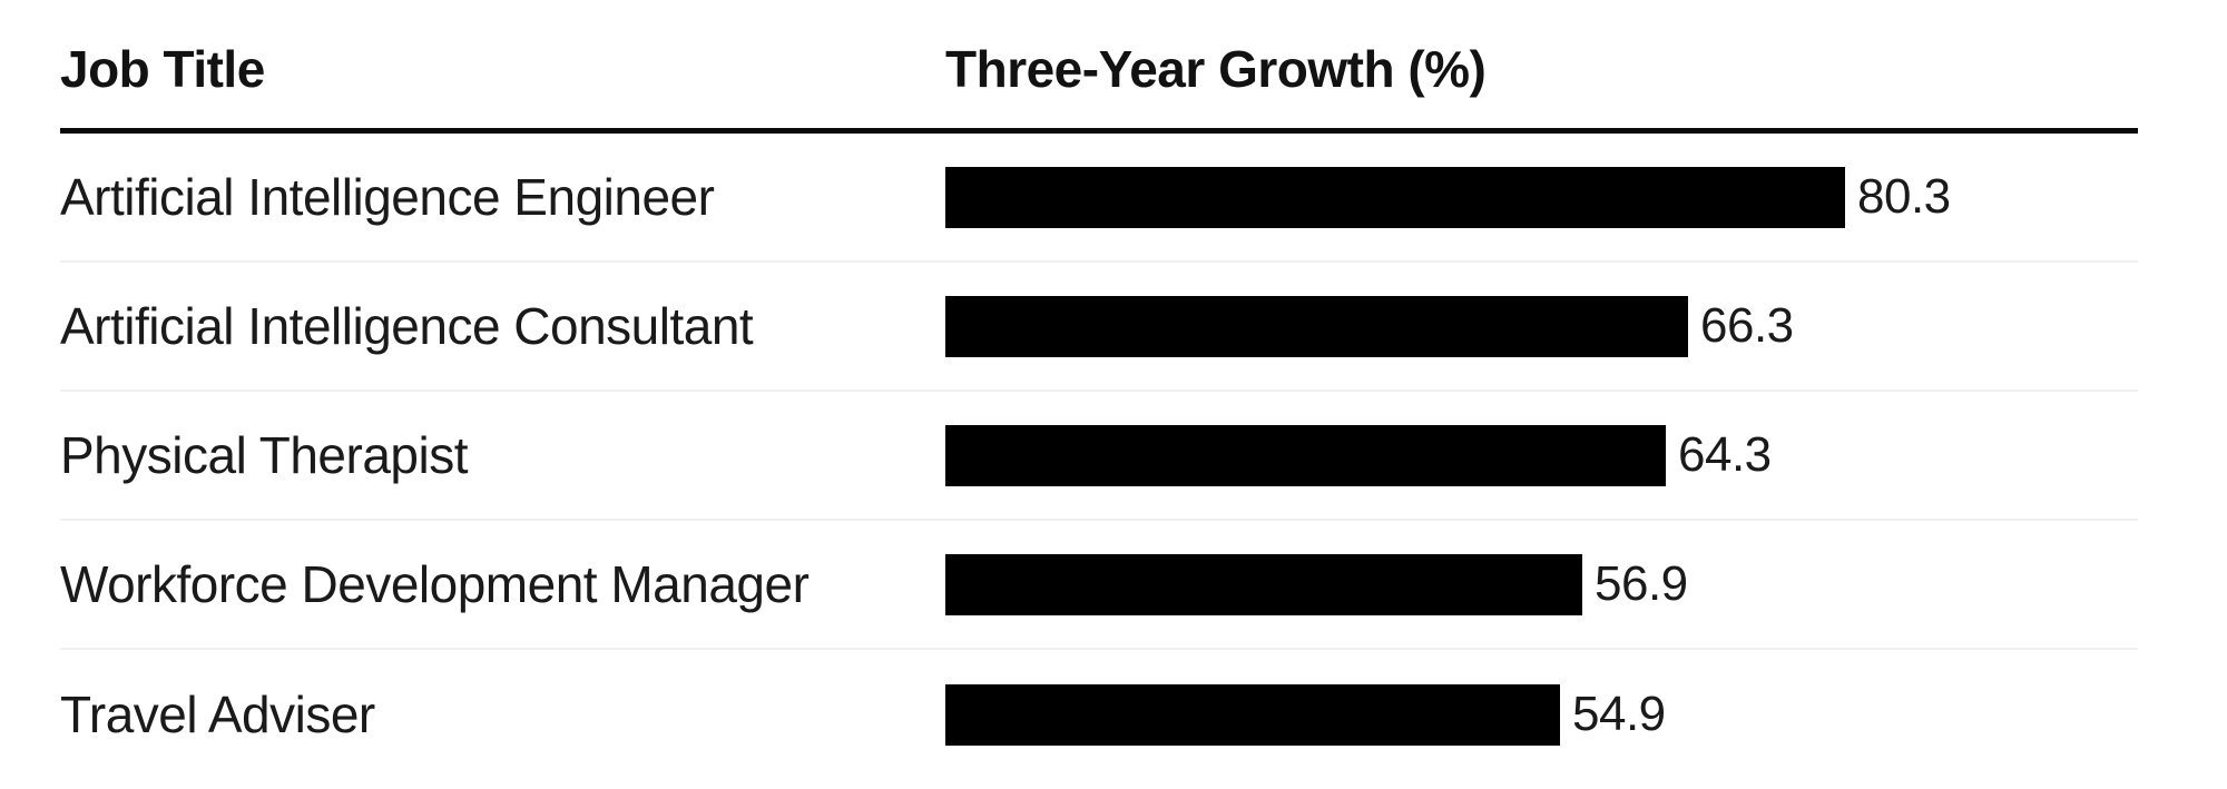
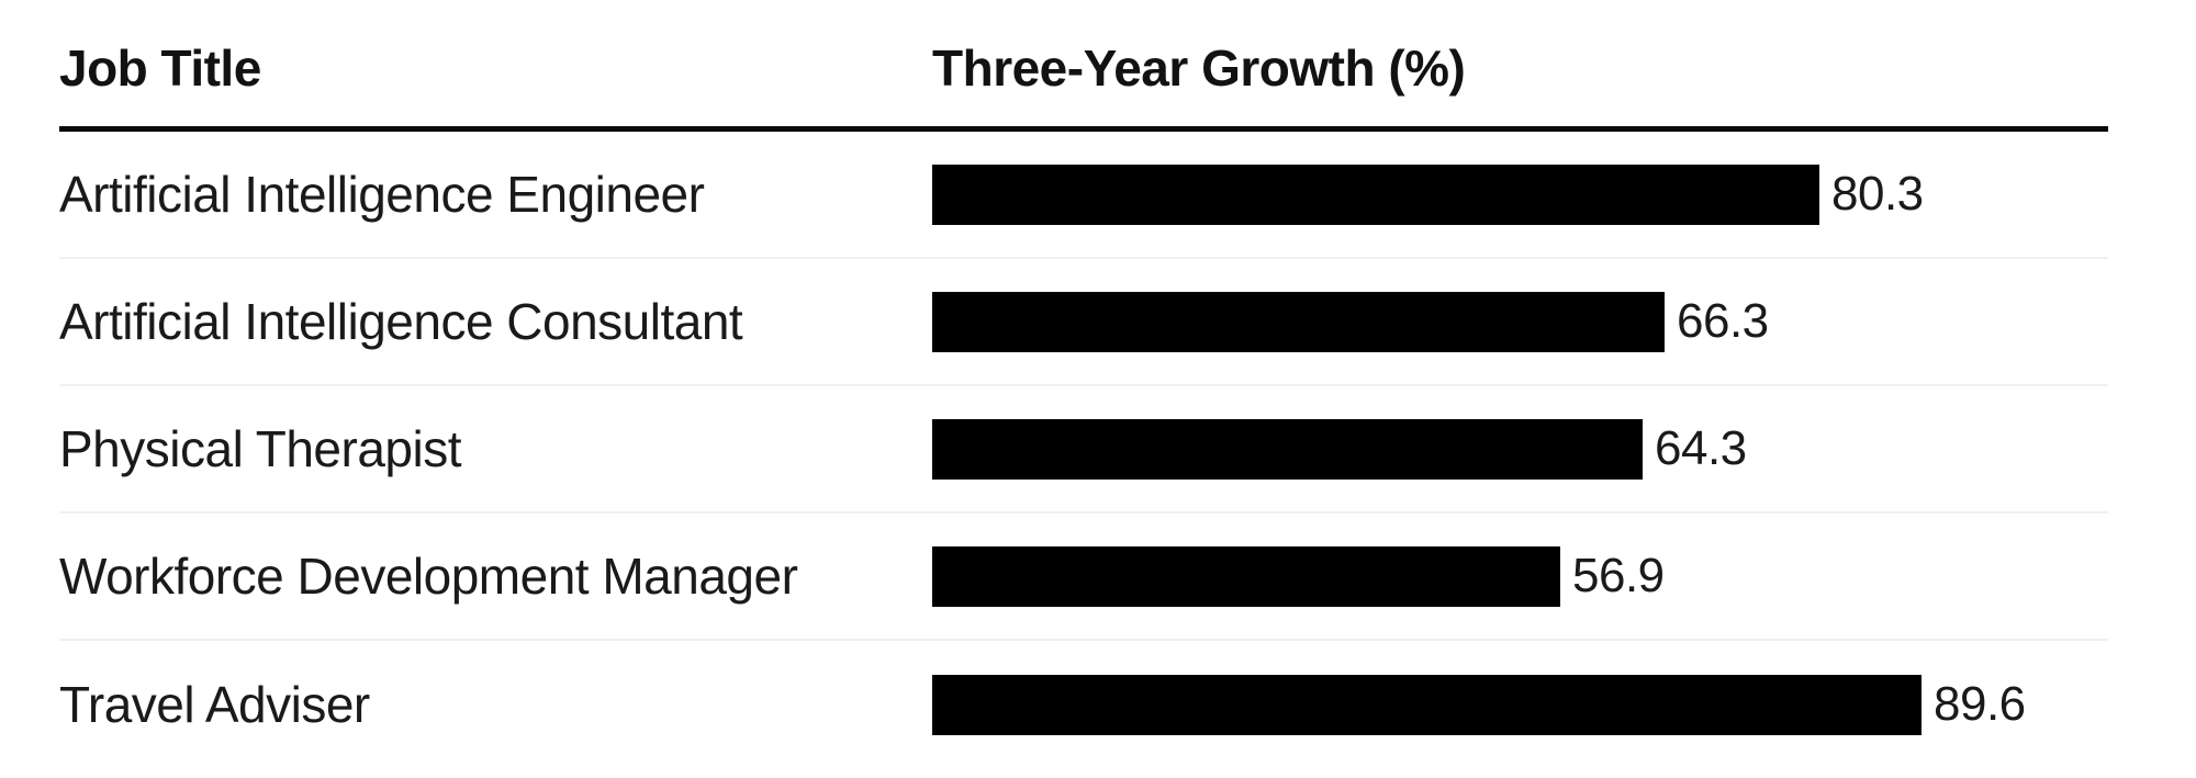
Travel Adviser: 54.9 -> 89.6
